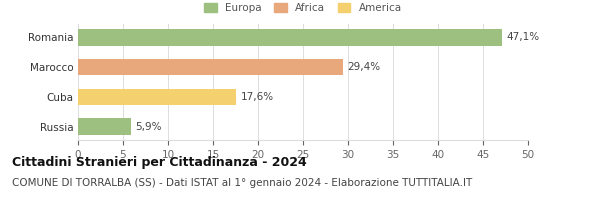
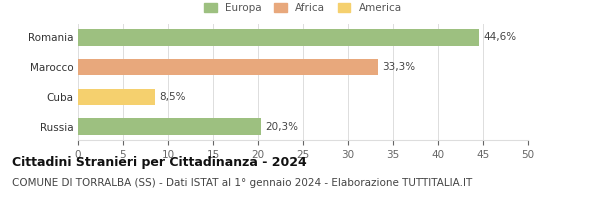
Romania: 47,1% -> 44,6%
Marocco: 29,4% -> 33,3%
Cuba: 17,6% -> 8,5%
Russia: 5,9% -> 20,3%
